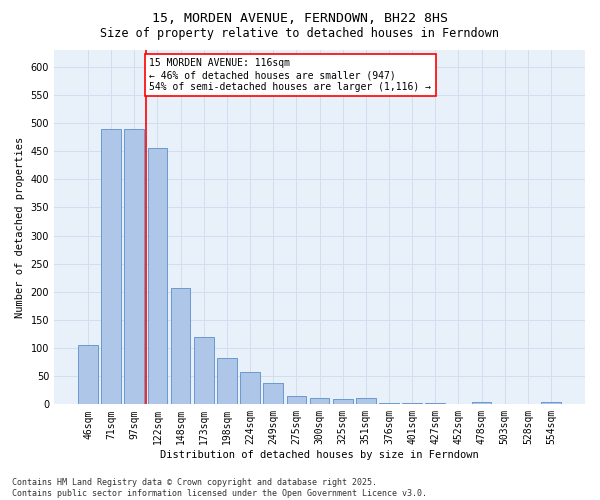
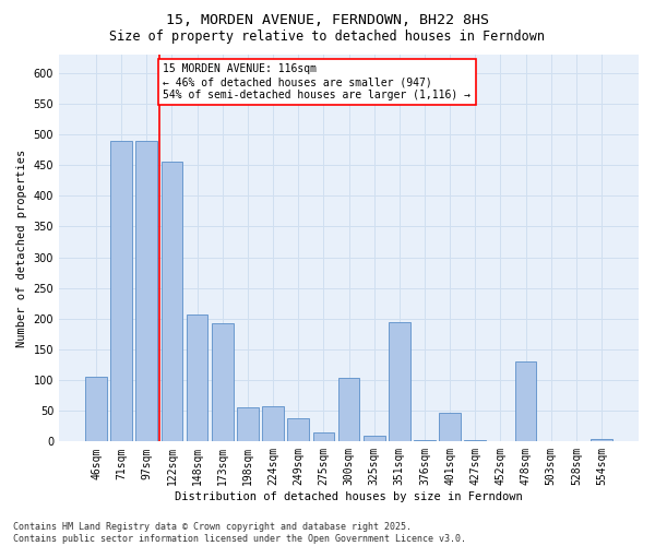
173sqm: 120 -> 192
198sqm: 82 -> 56
300sqm: 12 -> 104
351sqm: 12 -> 194
401sqm: 2 -> 46
478sqm: 5 -> 130
